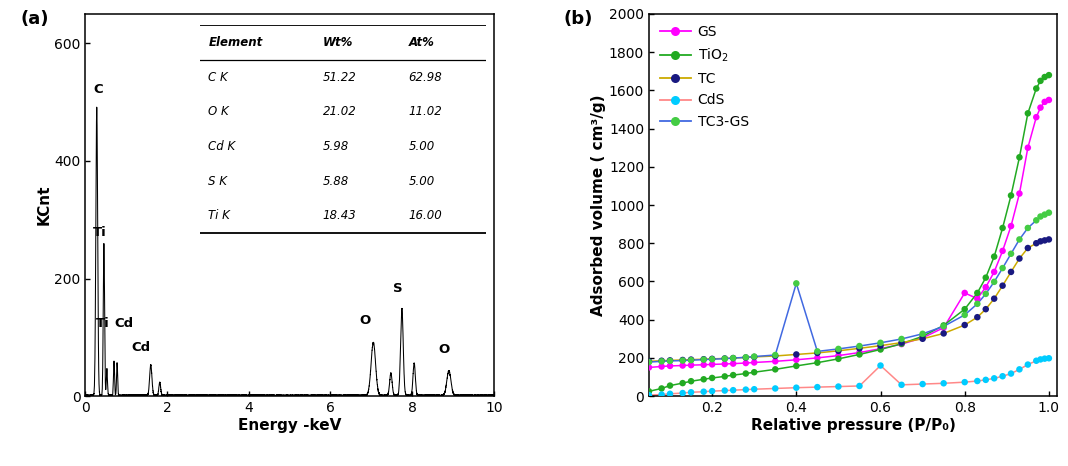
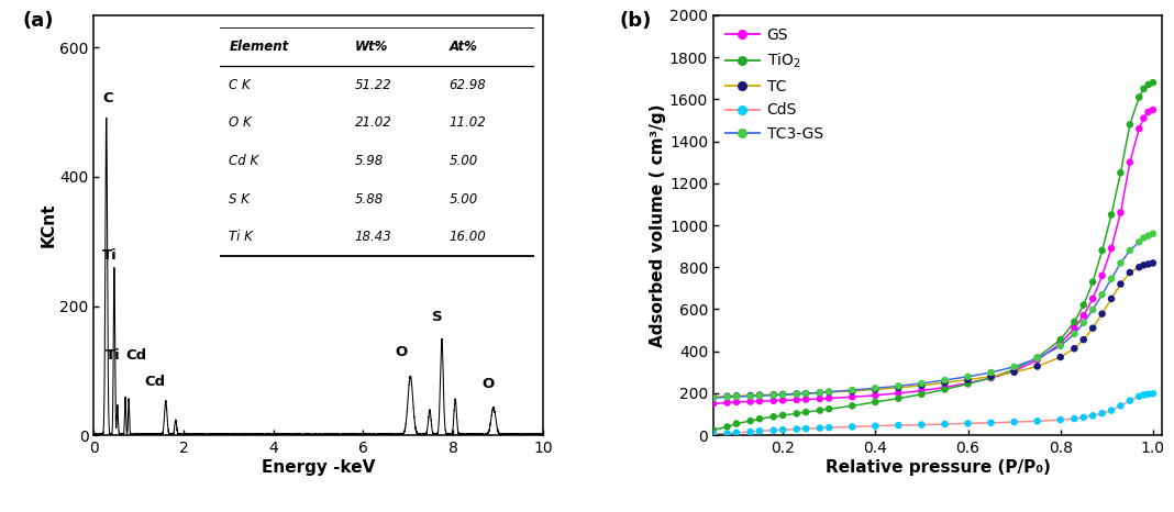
TC3-GS/0.4: 590 -> 220
CdS/0.6: 160 -> 60
GS/0.8: 540 -> 440
